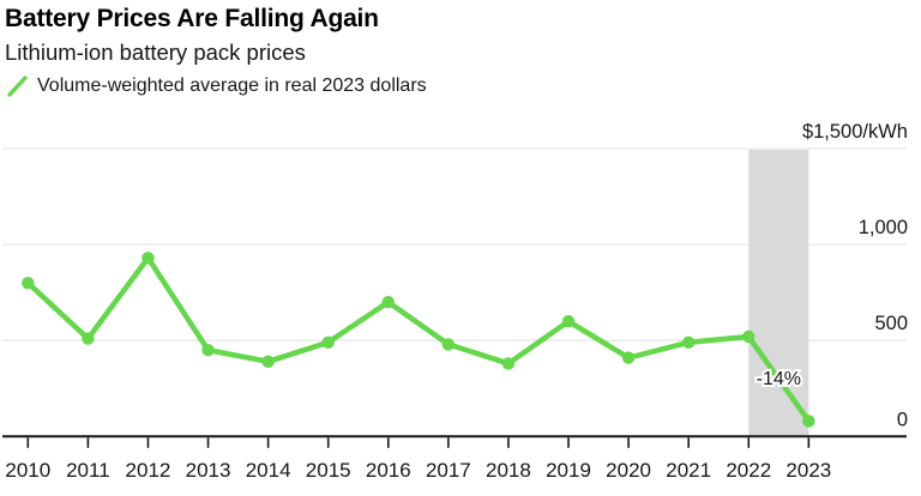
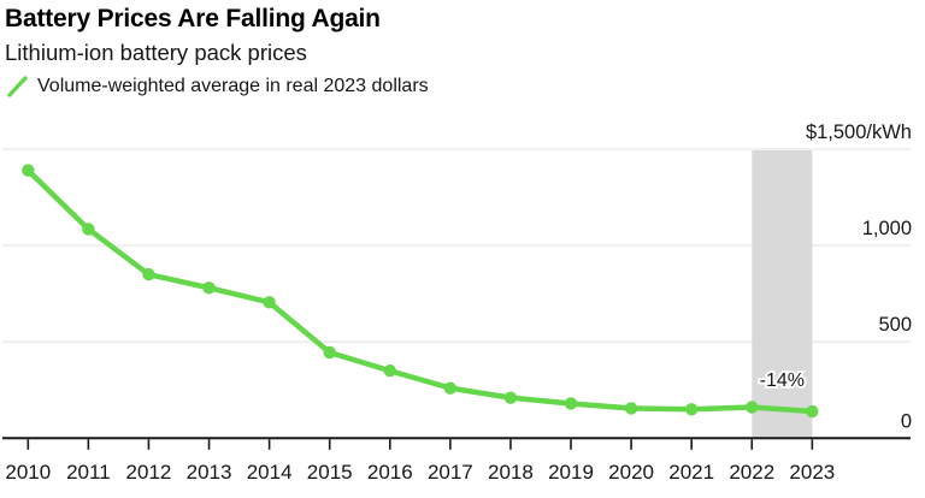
2010: 800 -> 1390
2011: 510 -> 1080
2012: 930 -> 850
2013: 450 -> 780
2014: 390 -> 700
2015: 490 -> 440
2016: 700 -> 350
2017: 480 -> 260
2018: 380 -> 210
2019: 600 -> 180
2020: 410 -> 160
2021: 490 -> 150
2022: 520 -> 160
2023: 80 -> 140
